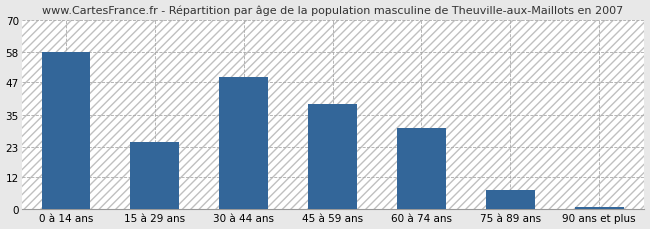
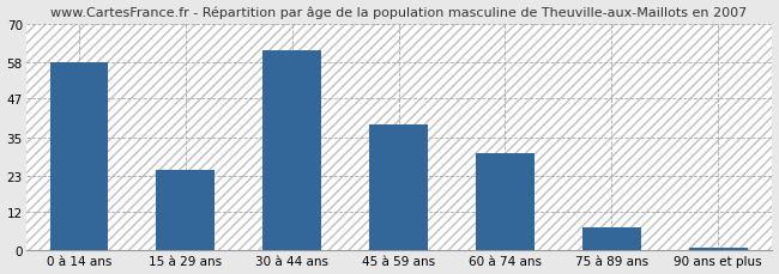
30 à 44 ans: 49 -> 62
